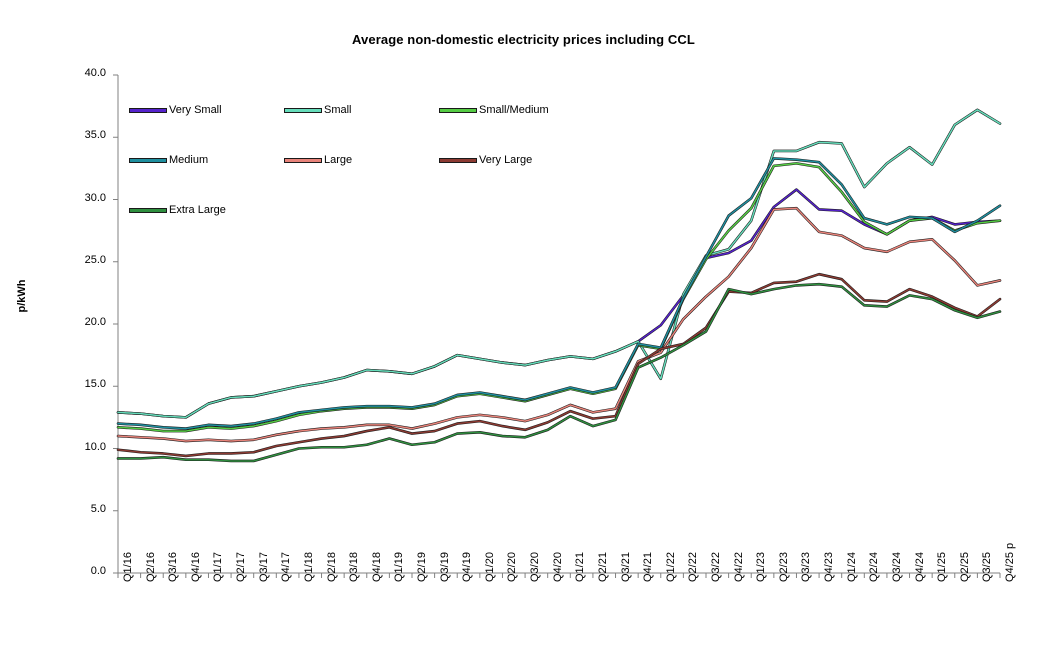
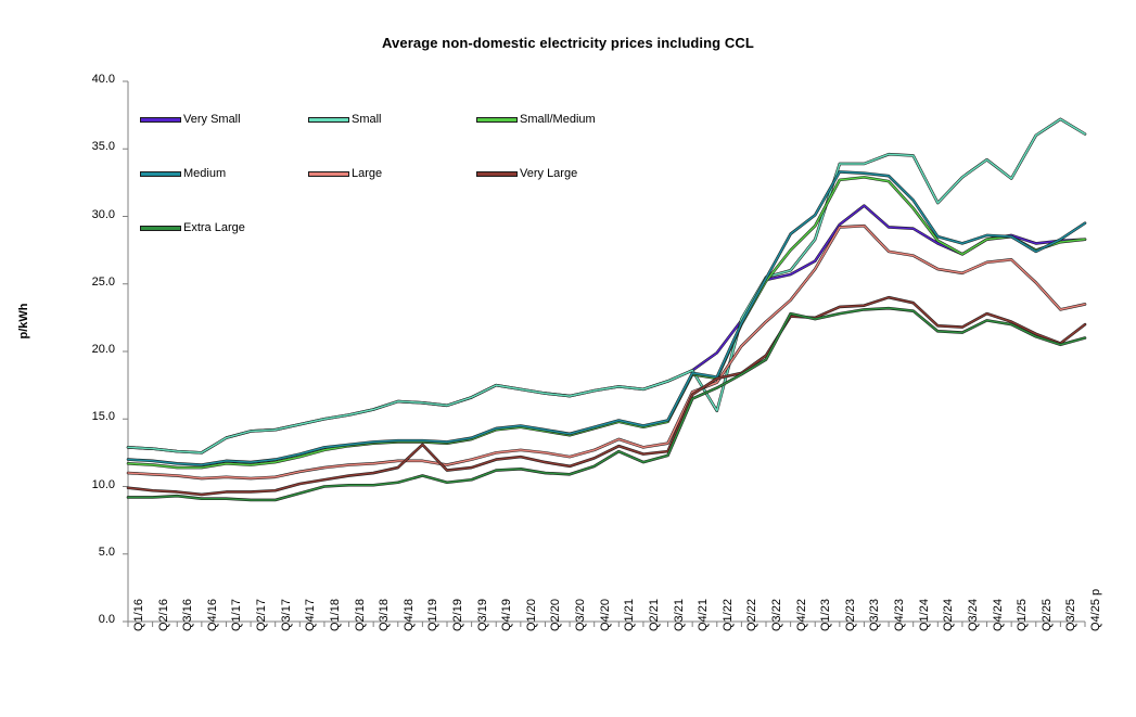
Very Large/Q1/19: 11.7 -> 13.1
